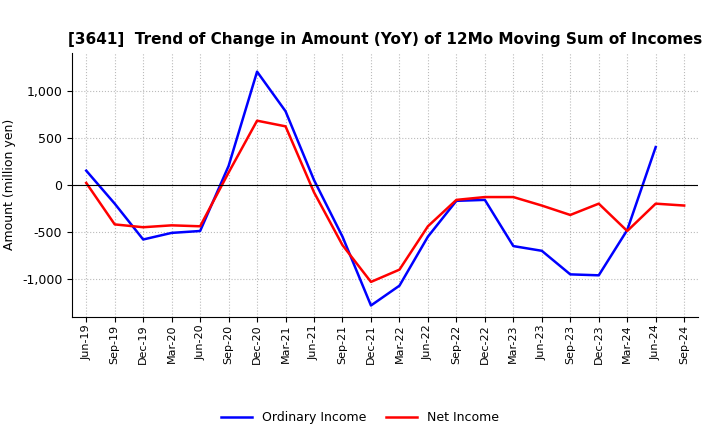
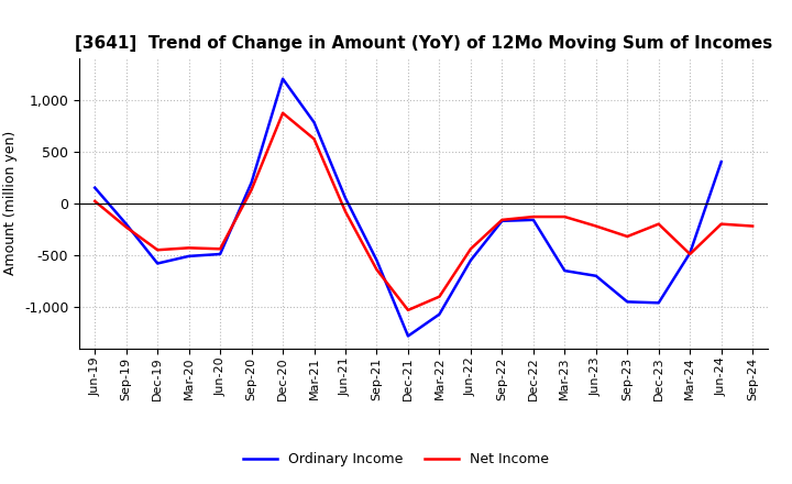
Net Income/Sep-19: -420 -> -230
Net Income/Dec-20: 680 -> 870
